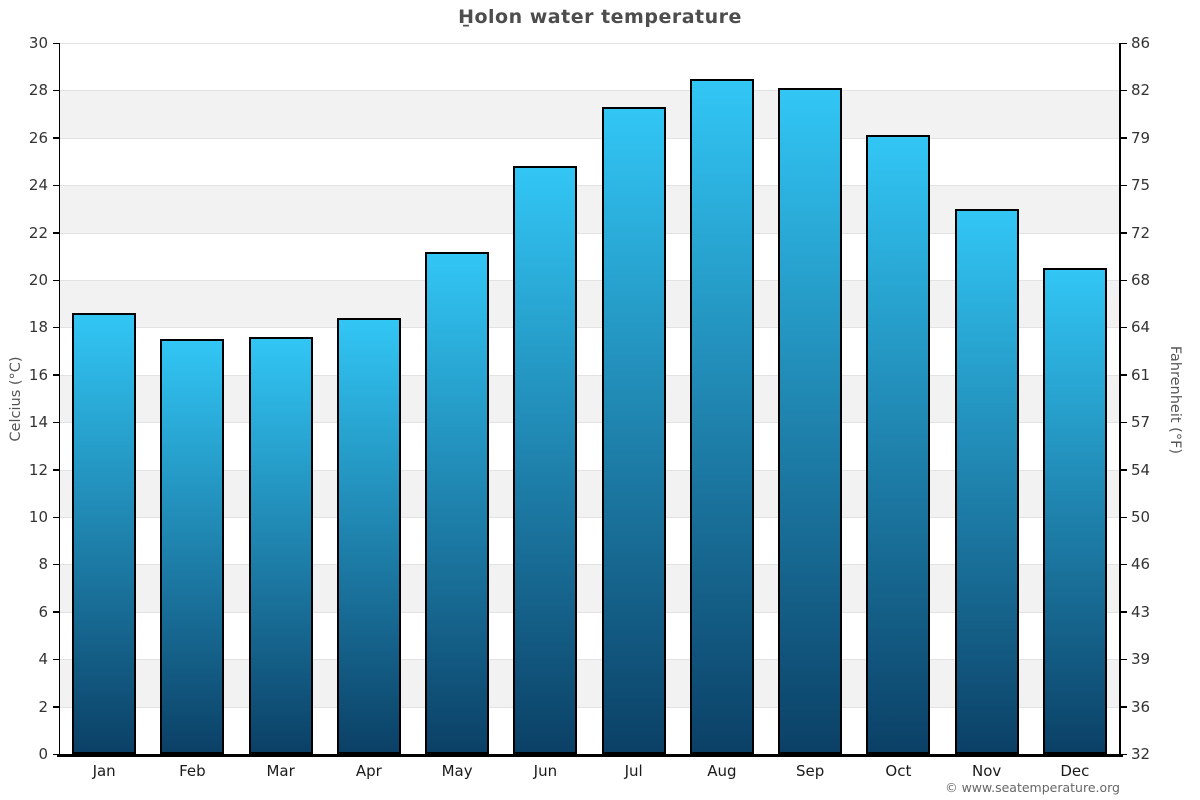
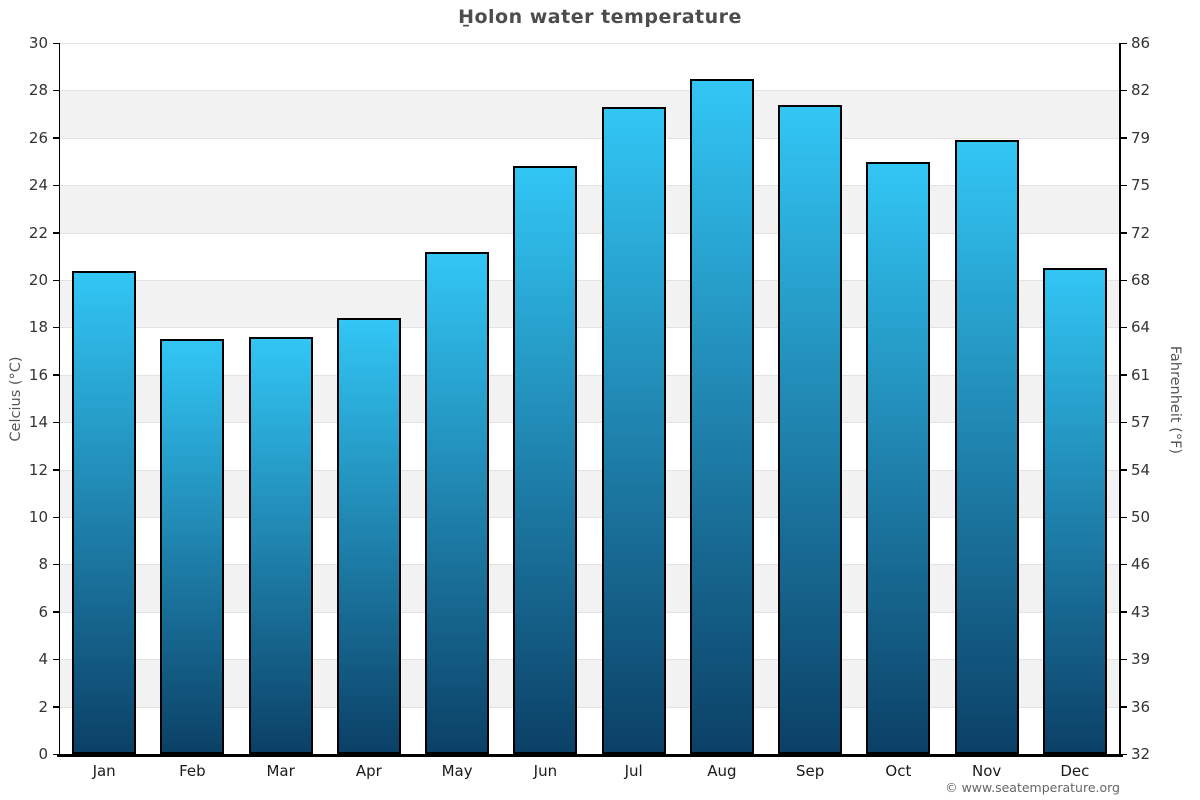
Jan: 18.6 -> 20.4
Sep: 28.1 -> 27.4
Oct: 26.1 -> 25.0
Nov: 23.0 -> 25.9
